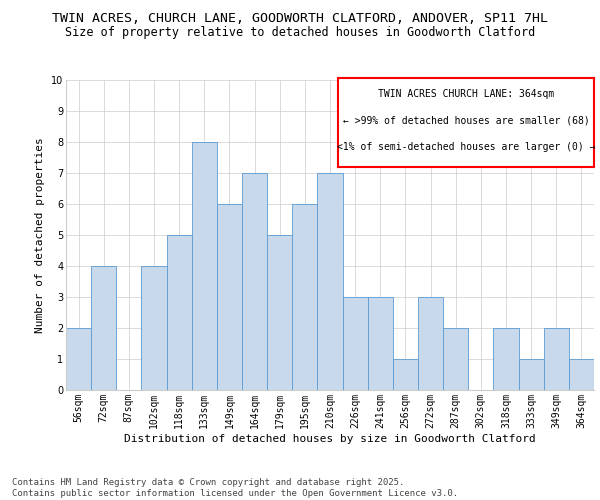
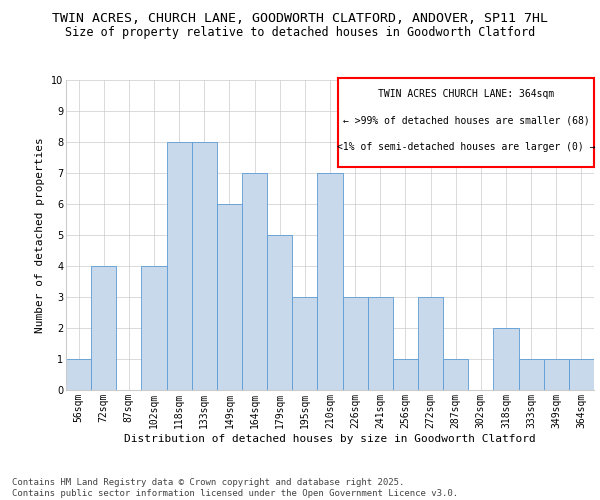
56sqm: 2 -> 1
118sqm: 5 -> 8
195sqm: 6 -> 3
287sqm: 2 -> 1
349sqm: 2 -> 1
